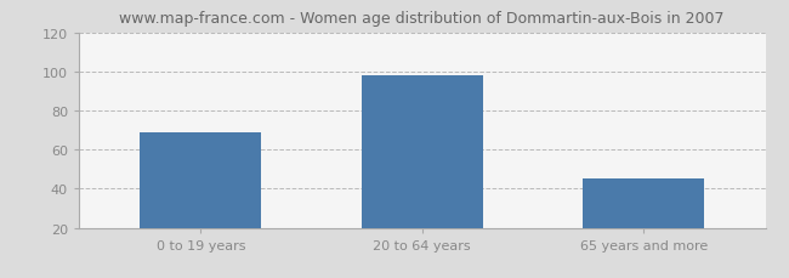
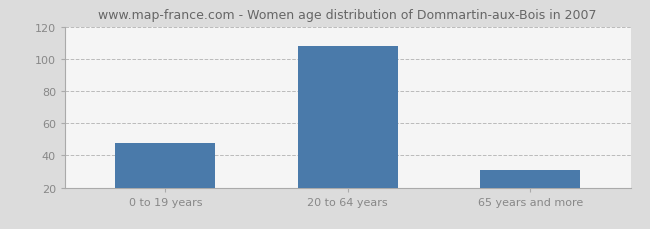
0 to 19 years: 69 -> 48
20 to 64 years: 98 -> 108
65 years and more: 45 -> 31
